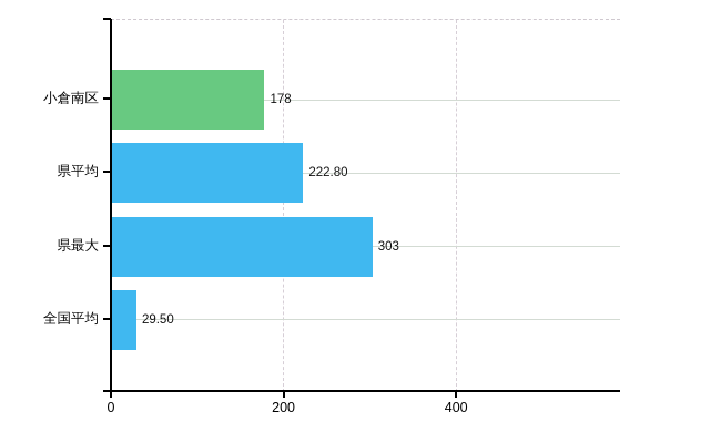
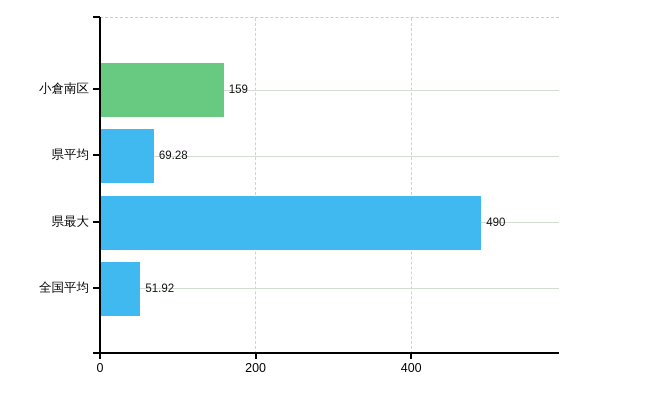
小倉南区: 178 -> 159
県平均: 222.80 -> 69.28
県最大: 303 -> 490
全国平均: 29.50 -> 51.92
